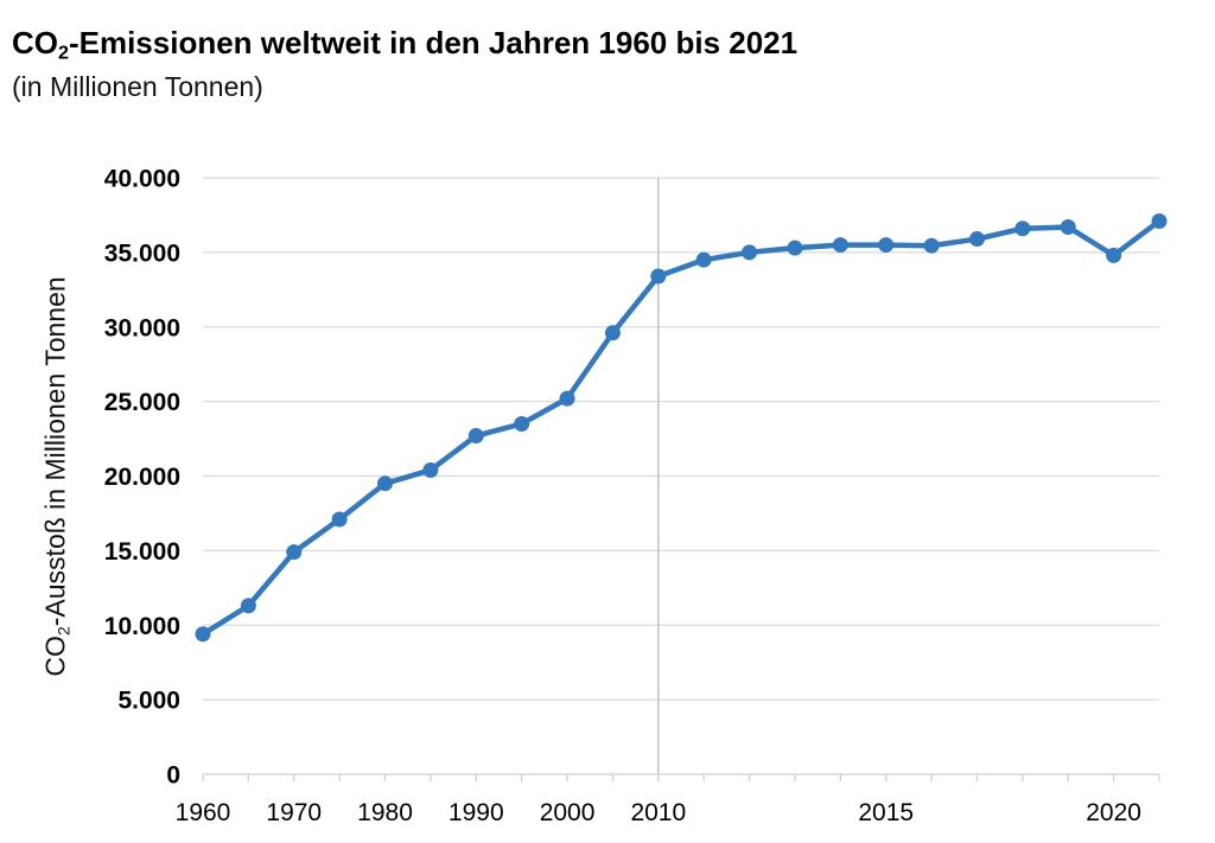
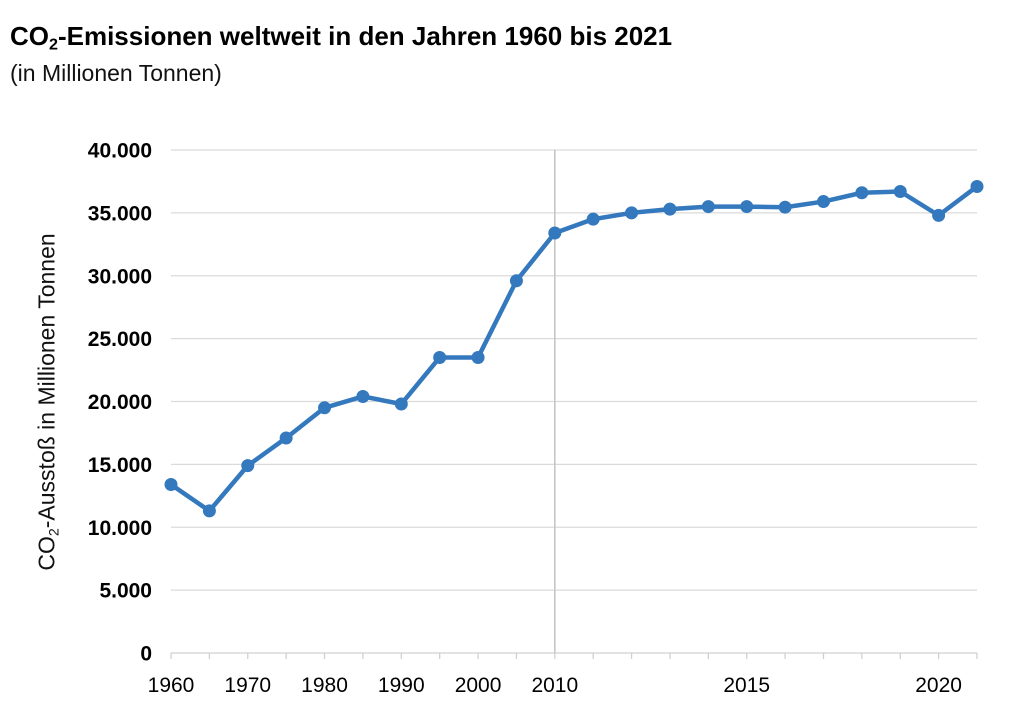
1960: 9400 -> 13400
1990: 22700 -> 19800
2000: 25200 -> 23500
